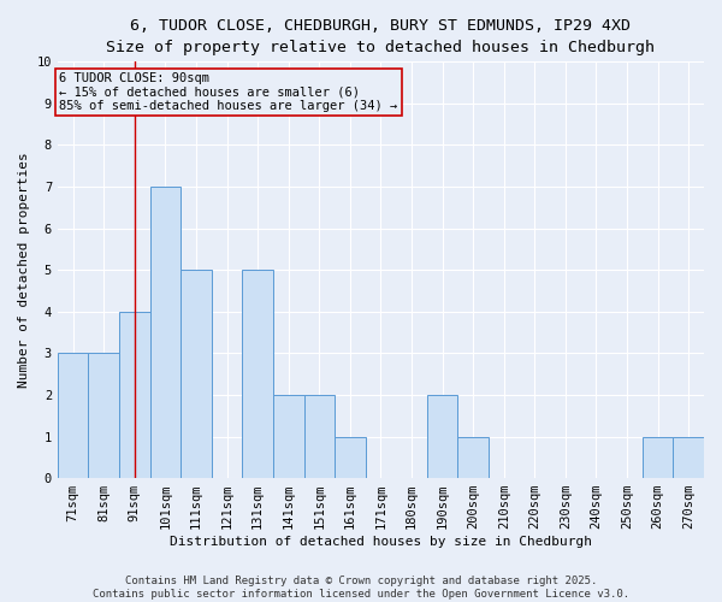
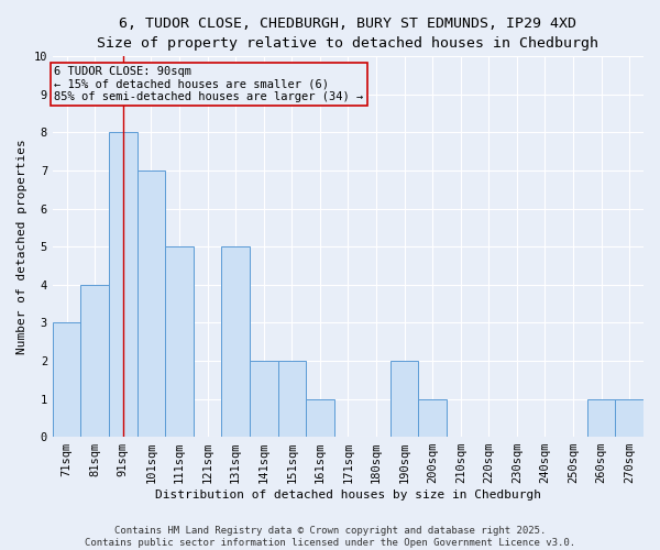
81sqm: 3 -> 4
91sqm: 4 -> 8
